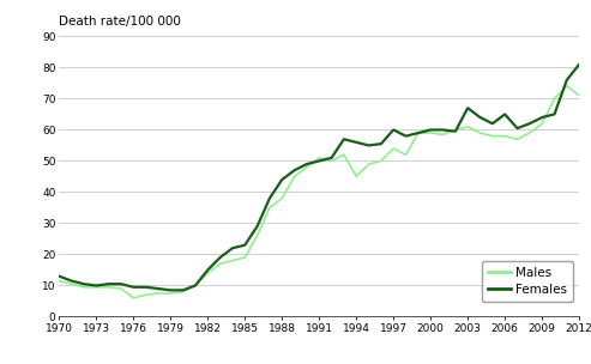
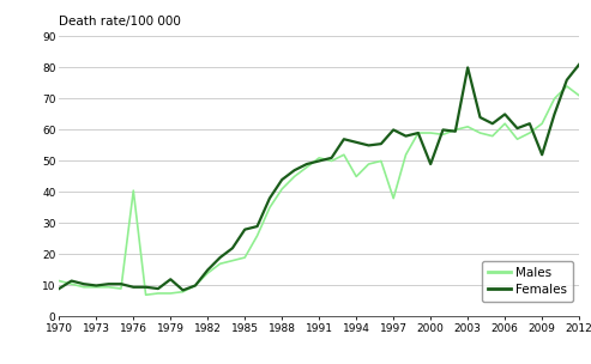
Females/1970: 13.0 -> 9.0
Males/1976: 6.0 -> 40.5
Females/1979: 8.5 -> 12.0
Females/1985: 23.0 -> 28.0
Males/1988: 38.0 -> 41.0
Males/1997: 54.0 -> 38.0
Females/2000: 60.0 -> 49.0
Females/2003: 67.0 -> 80.0
Males/2006: 58.0 -> 62.0
Females/2009: 64.0 -> 52.0
